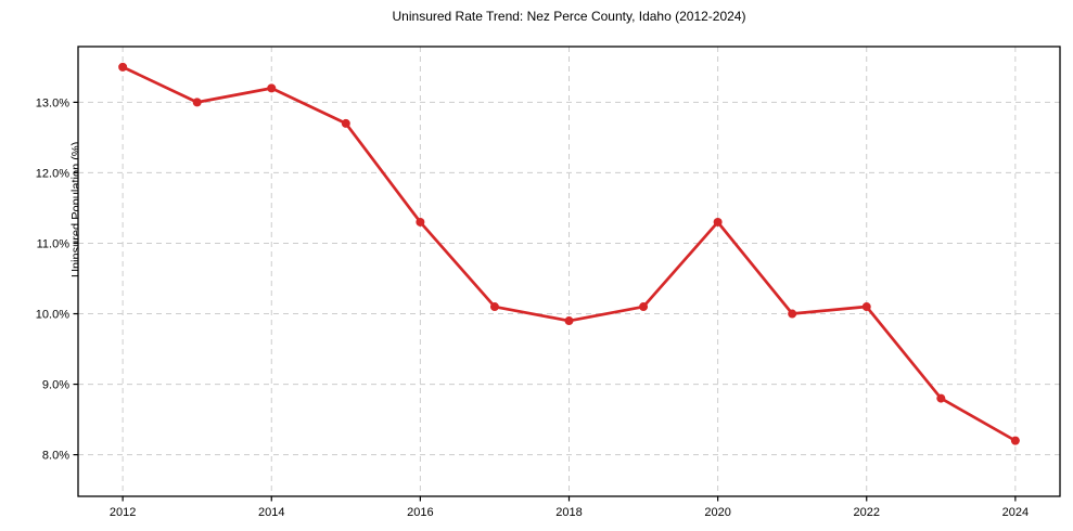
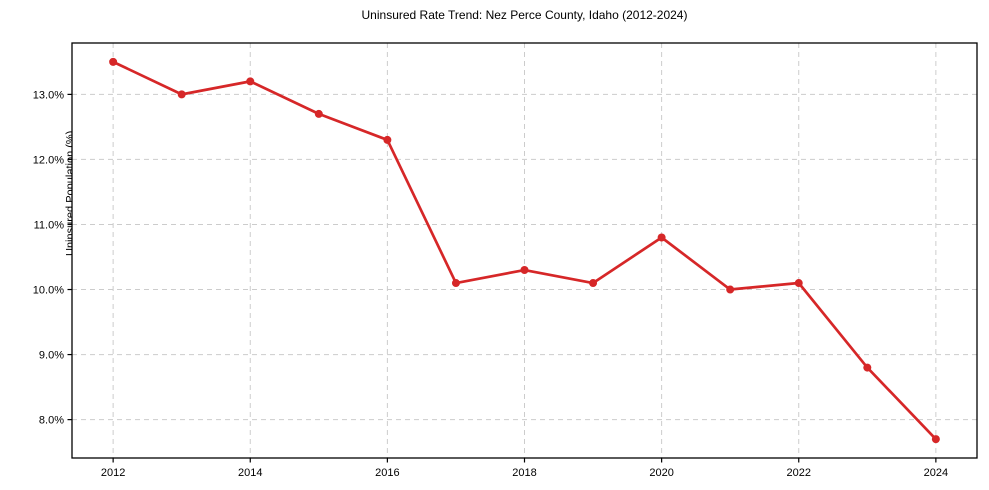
2016: 11.3% -> 12.3%
2018: 9.9% -> 10.3%
2020: 11.3% -> 10.8%
2024: 8.2% -> 7.7%
